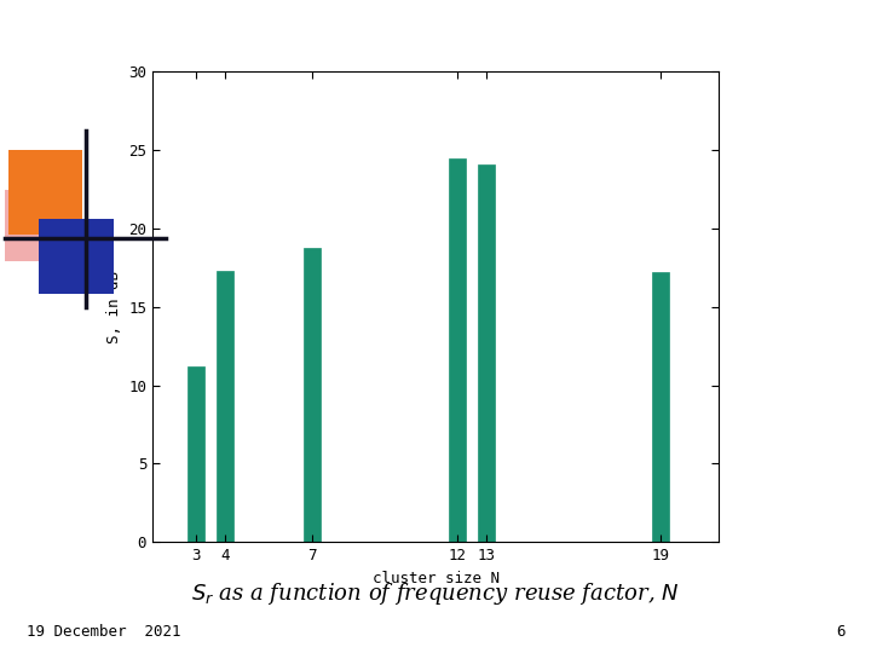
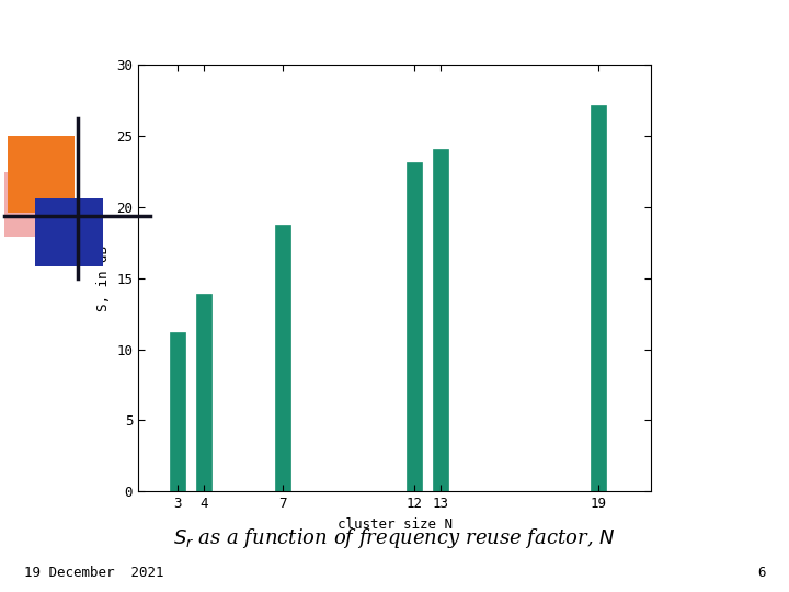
4: 17.3 -> 13.9
12: 24.5 -> 23.2
19: 17.2 -> 27.2
